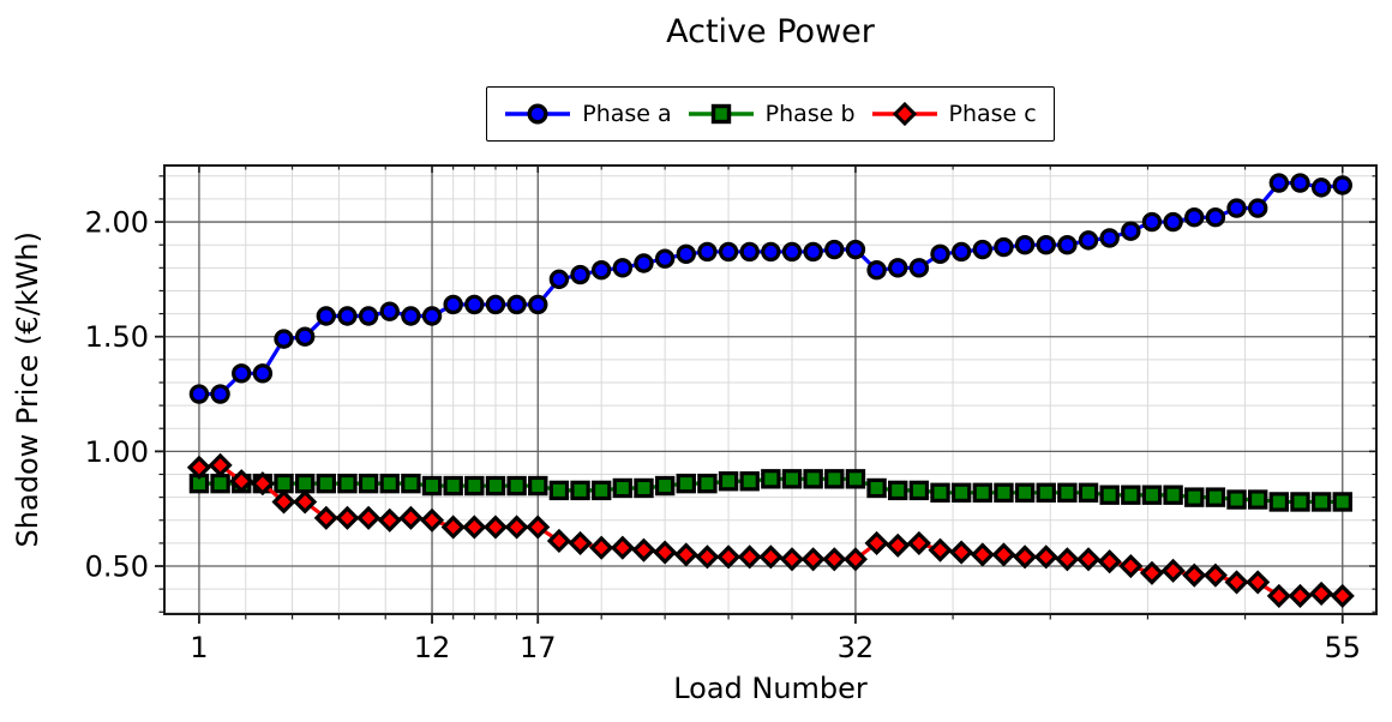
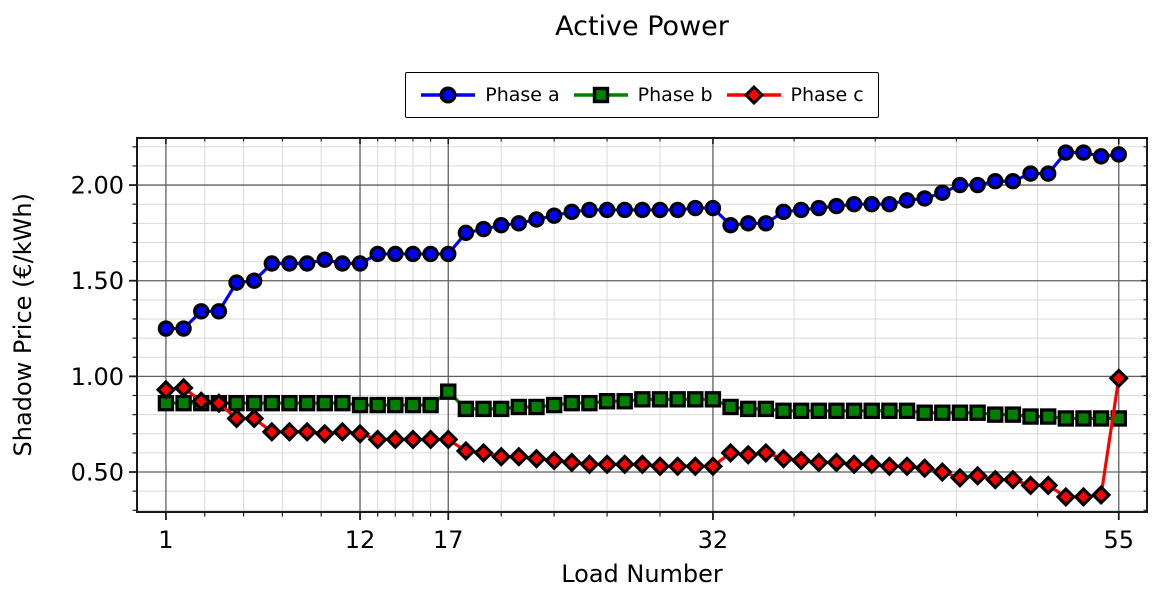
Phase b/17: 0.85 -> 0.92
Phase c/55: 0.37 -> 0.99
